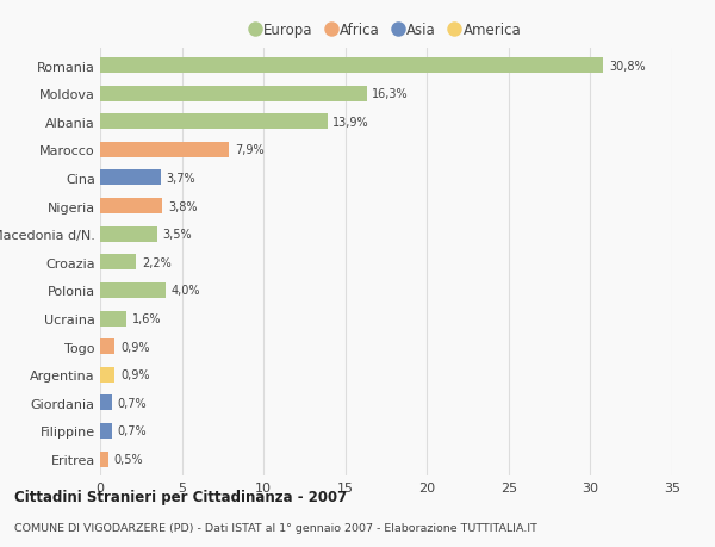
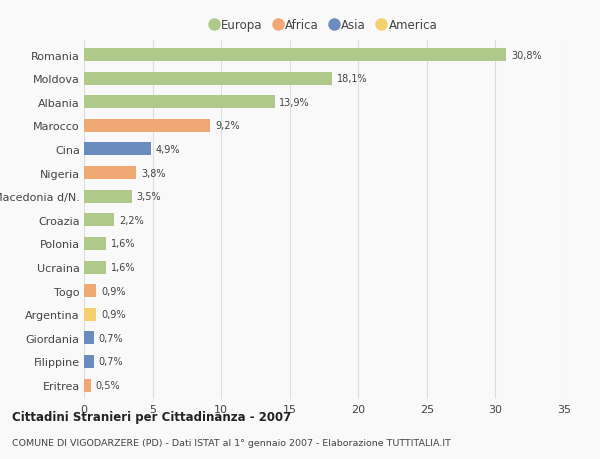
Moldova: 16,3% -> 18,1%
Marocco: 7,9% -> 9,2%
Cina: 3,7% -> 4,9%
Polonia: 4,0% -> 1,6%
